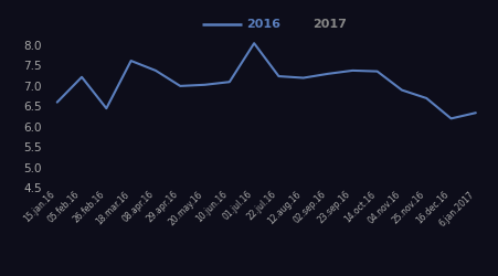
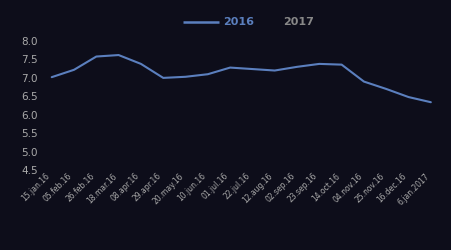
15.jan.16: 6.60 -> 7.02
26.feb.16: 6.45 -> 7.58
01.jul.16: 8.05 -> 7.28
16.dec.16: 6.20 -> 6.48
